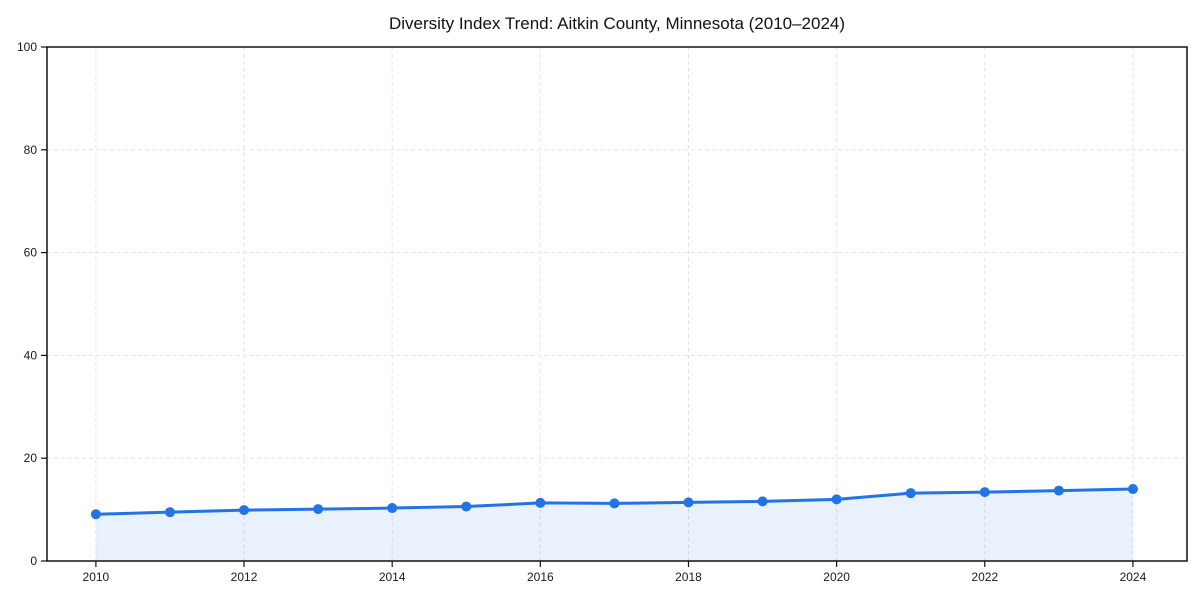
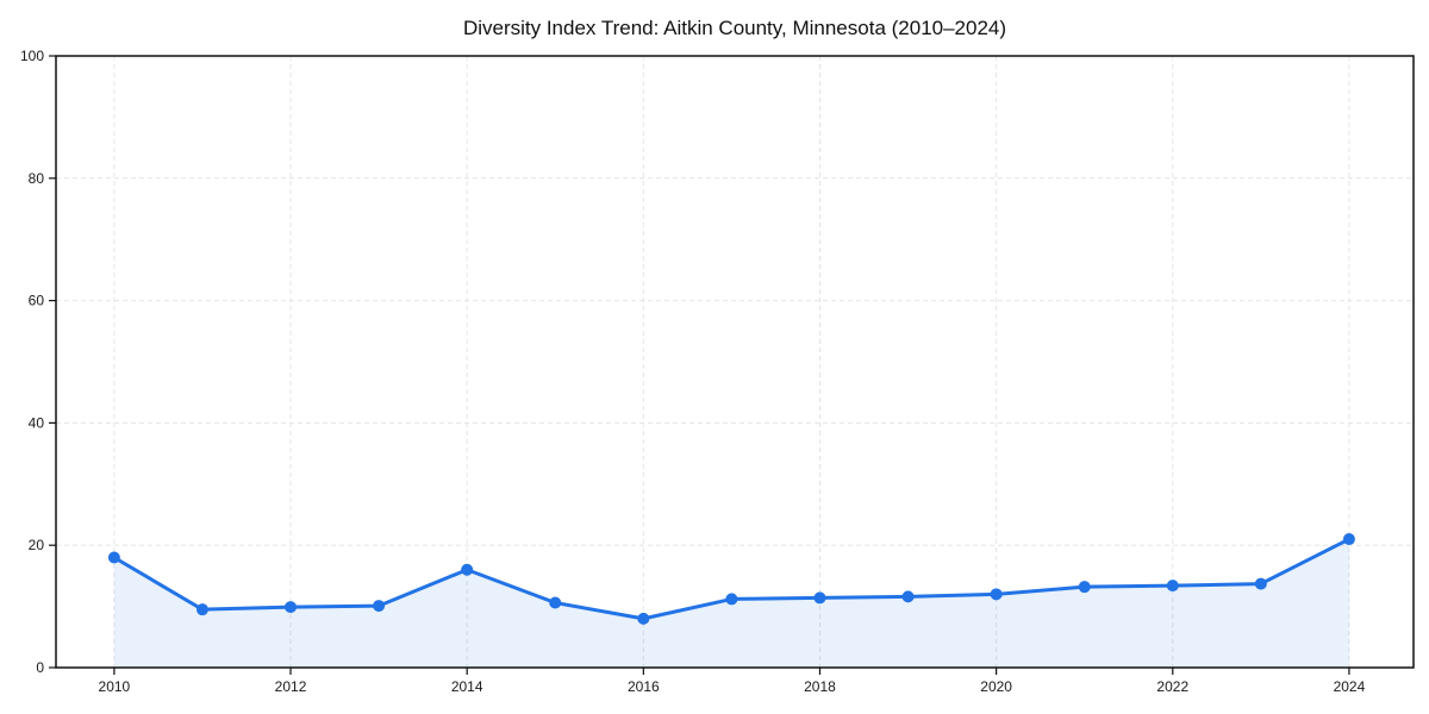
2010: 9 -> 18
2014: 10 -> 16
2016: 11 -> 8
2024: 14 -> 21
